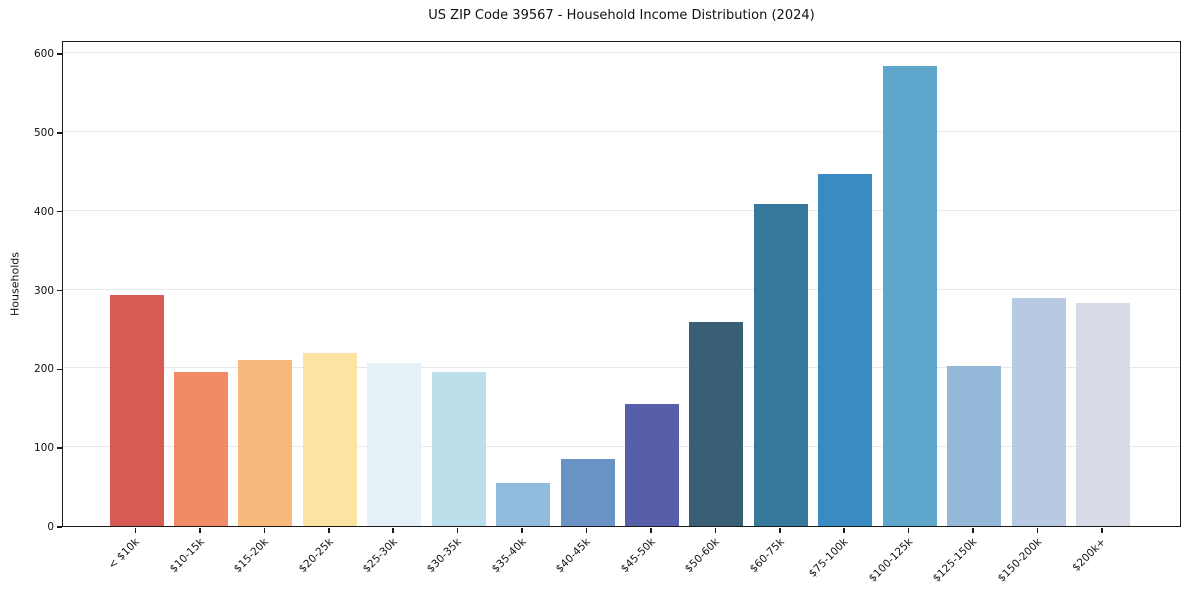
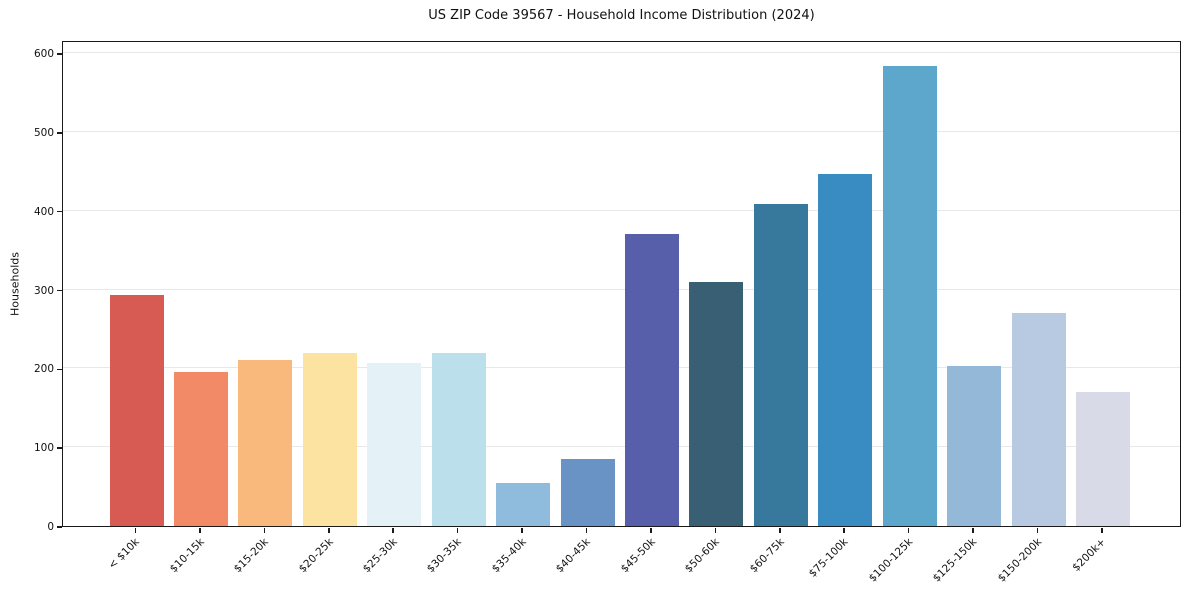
$30-35k: 200 -> 220
$45-50k: 160 -> 370
$50-60k: 260 -> 310
$150-200k: 290 -> 270
$200k+: 280 -> 170
